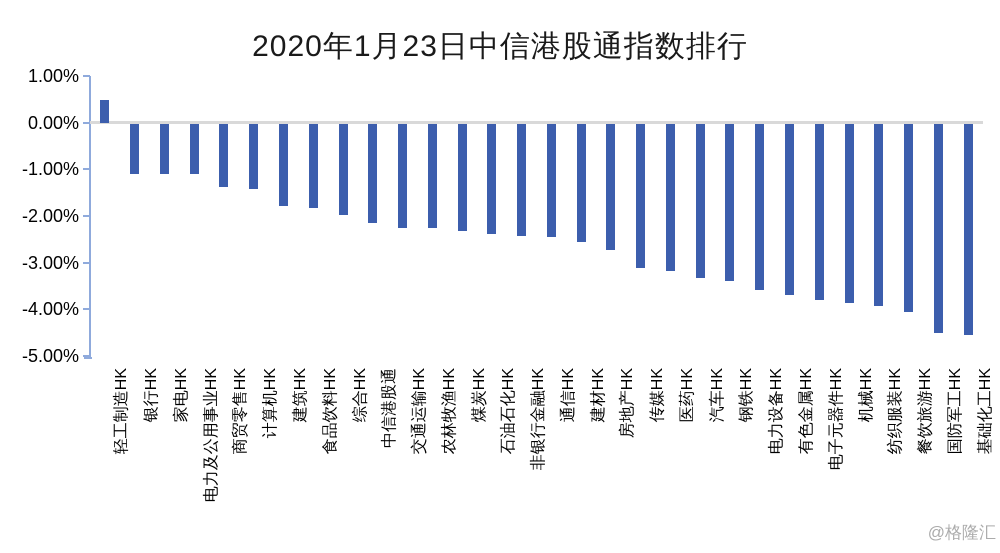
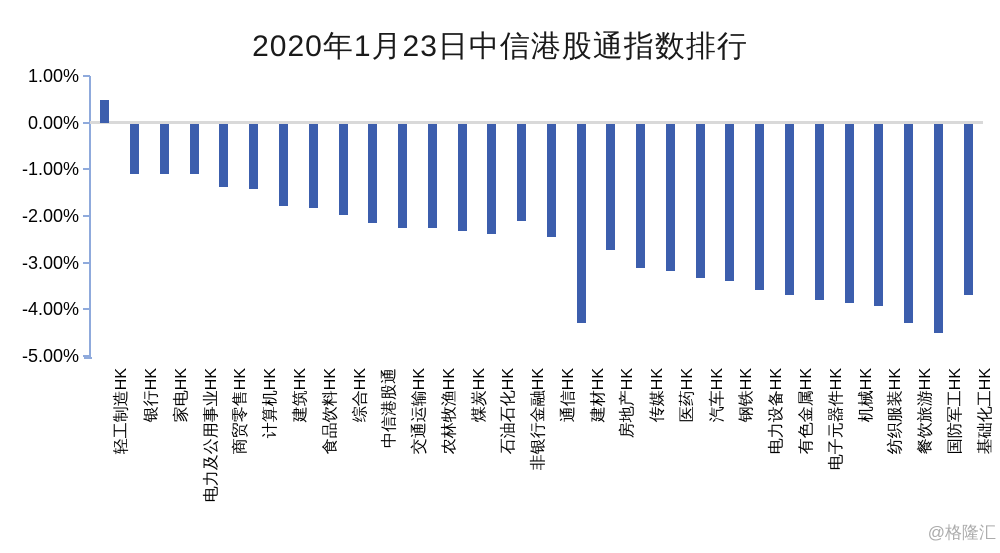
非银行金融HK: -2.4% -> -2.1%
建材HK: -2.5% -> -4.3%
餐饮旅游HK: -4.0% -> -4.3%
基础化工HK: -4.5% -> -3.7%
